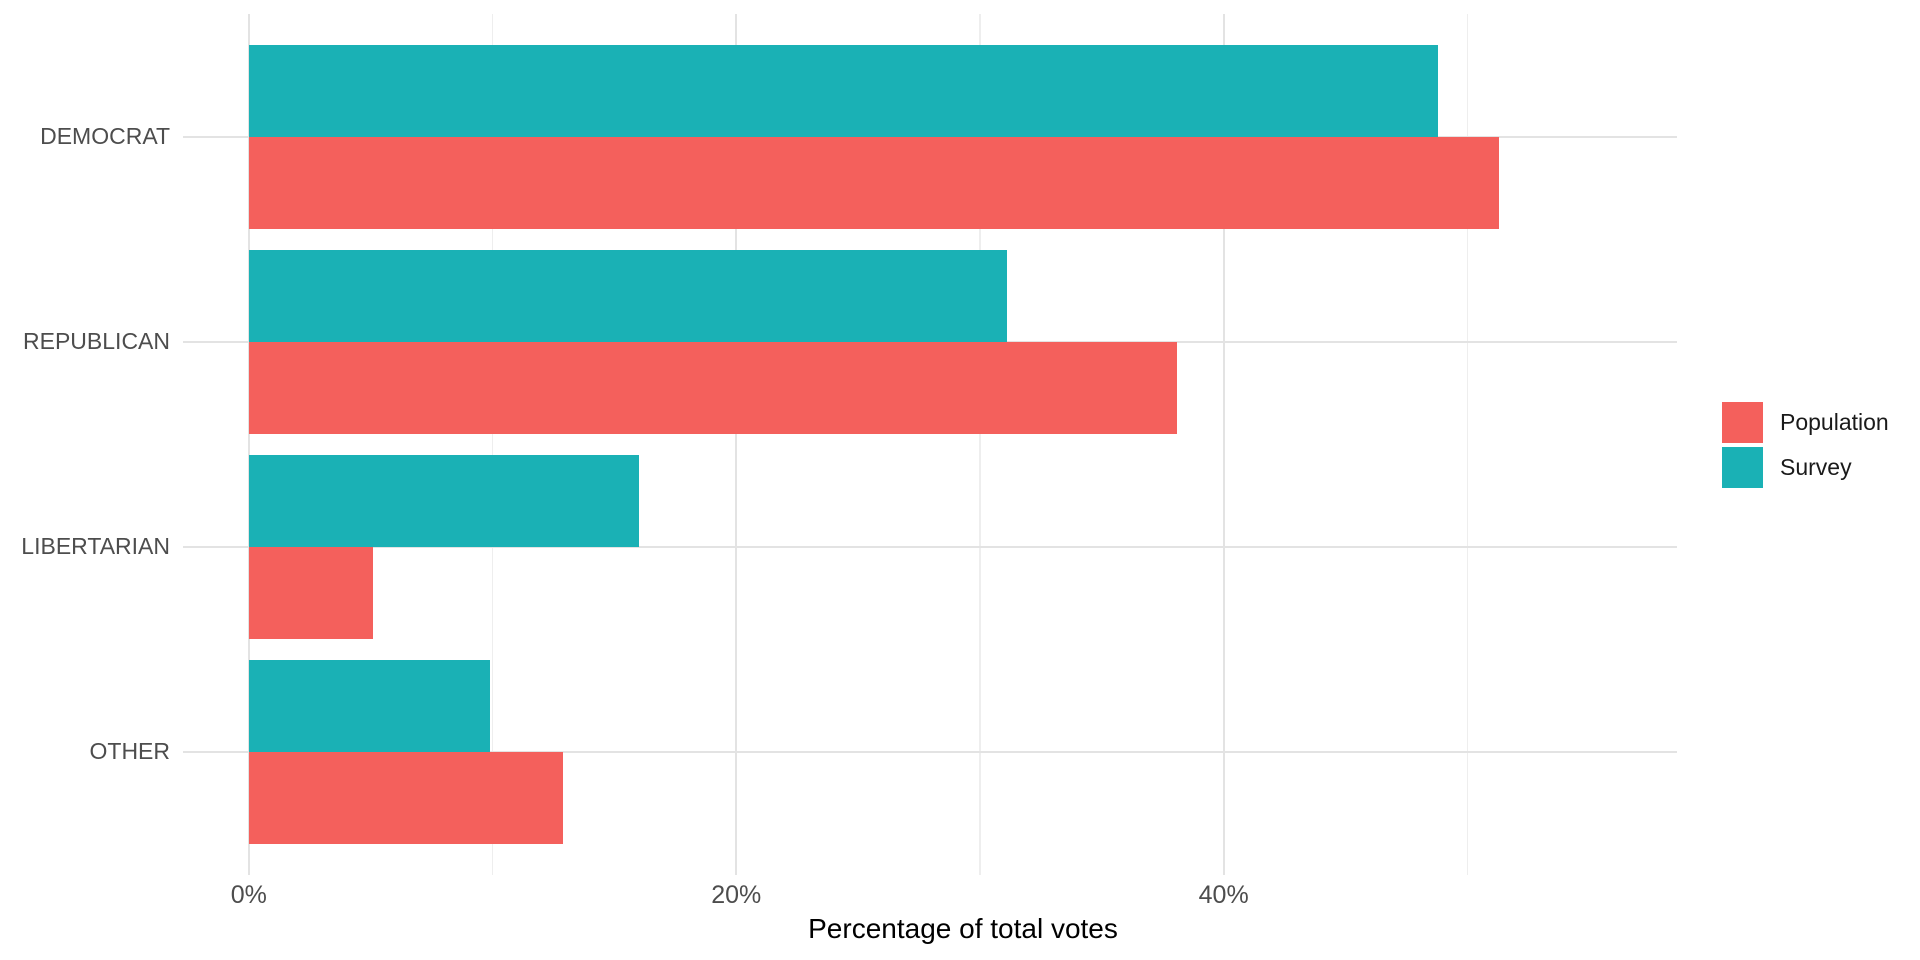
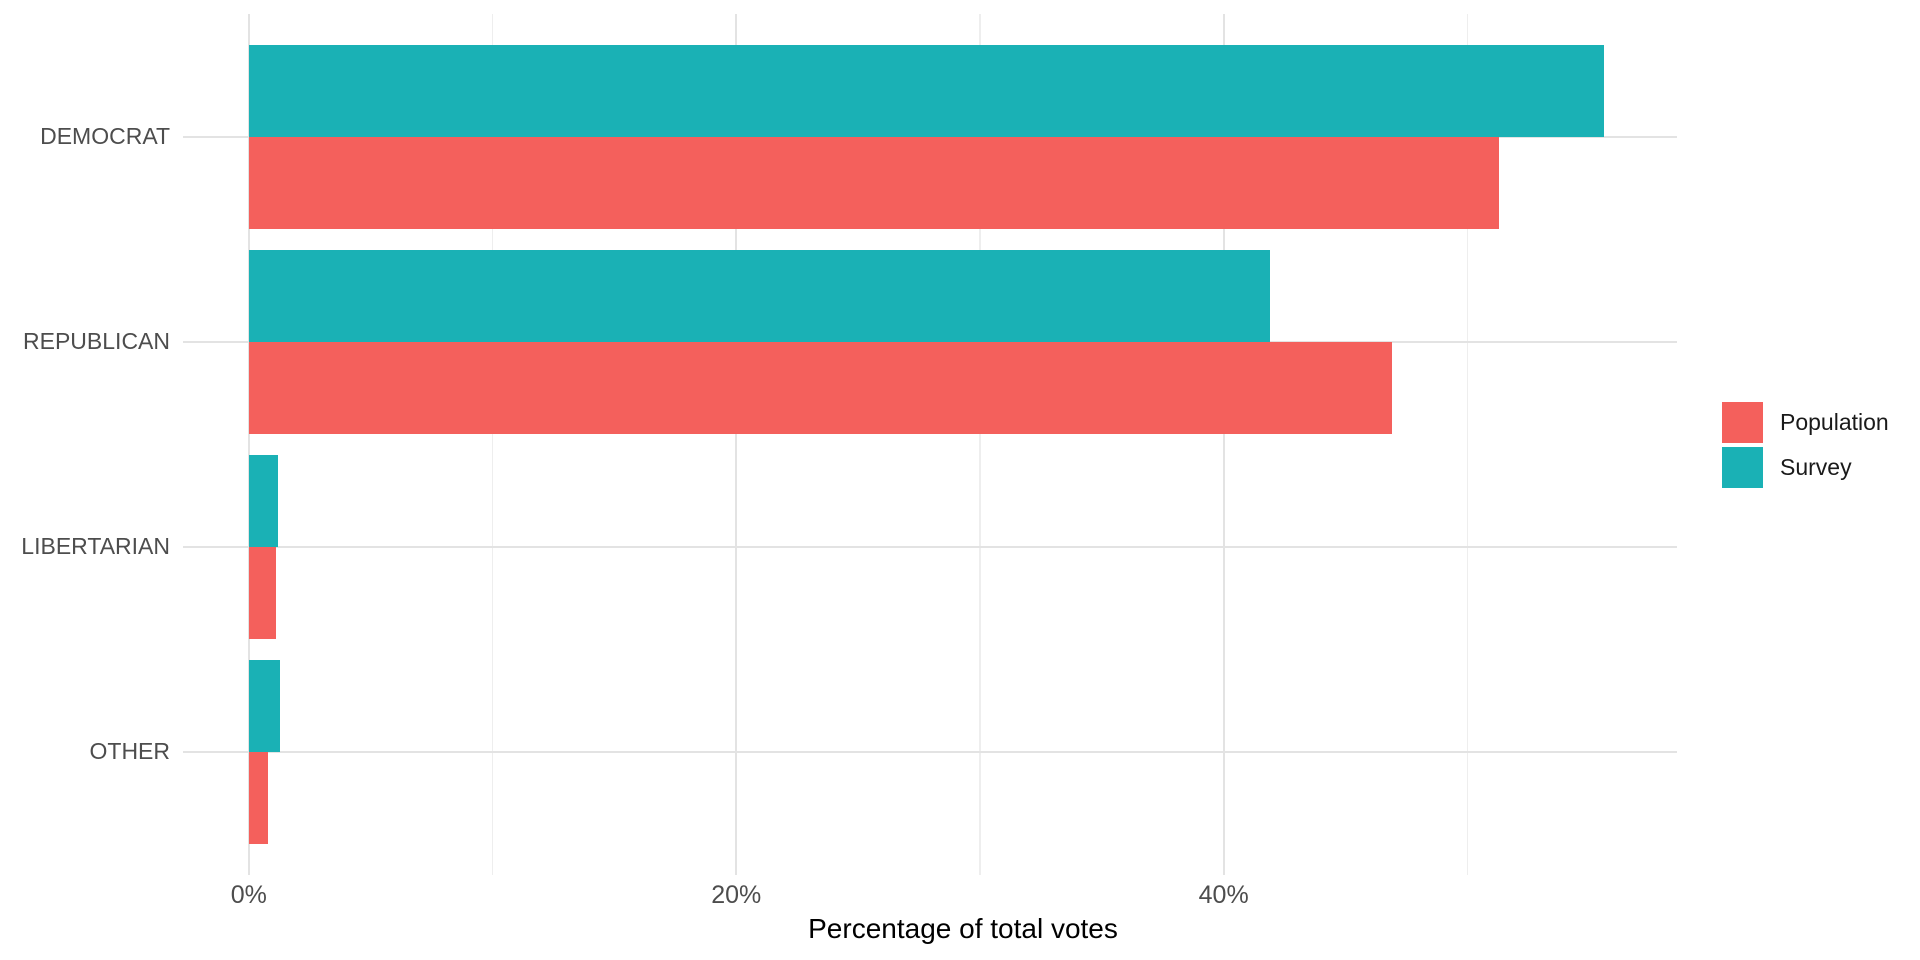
Survey/DEMOCRAT: 48.8% -> 55.6%
Population/REPUBLICAN: 38.1% -> 46.9%
Survey/REPUBLICAN: 31.1% -> 41.9%
Population/LIBERTARIAN: 5.1% -> 1.1%
Survey/LIBERTARIAN: 16.0% -> 1.2%
Population/OTHER: 12.9% -> 0.8%
Survey/OTHER: 9.9% -> 1.3%
